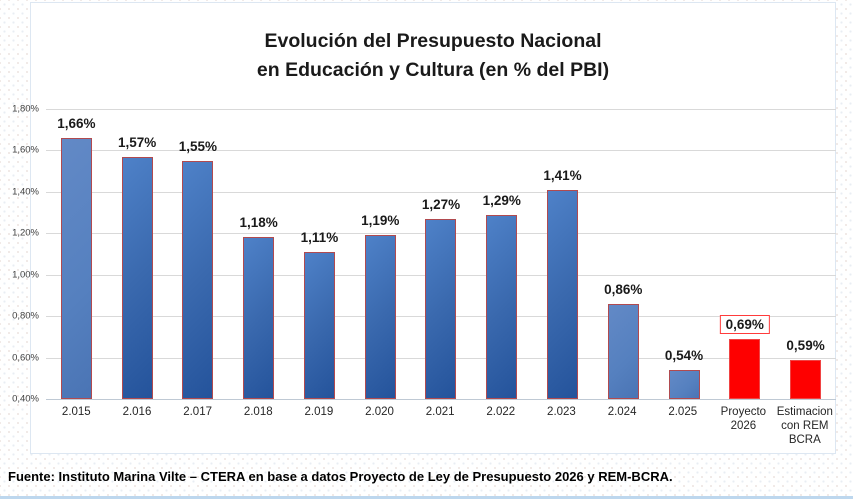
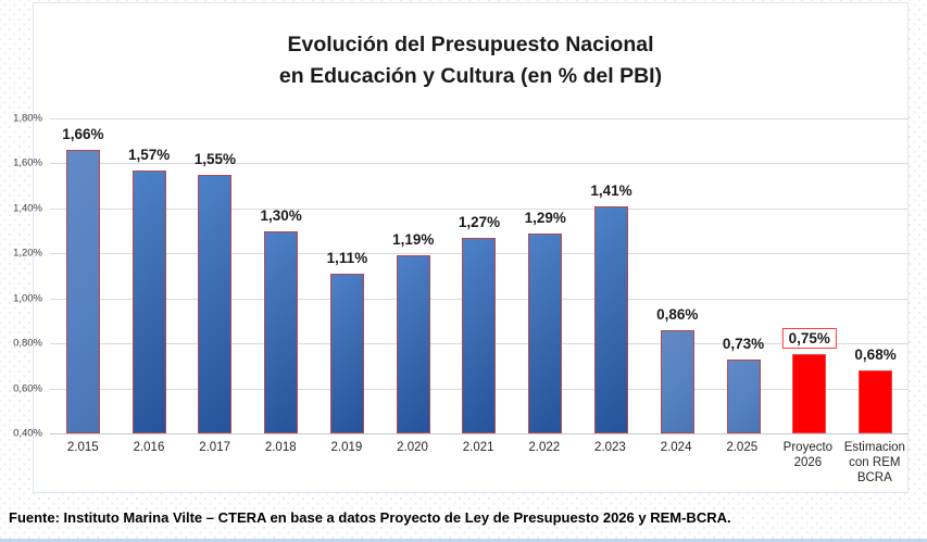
2.018: 1,18% -> 1,30%
2.025: 0,54% -> 0,73%
Proyecto 2026: 0,69% -> 0,75%
Estimacion con REM BCRA: 0,59% -> 0,68%
